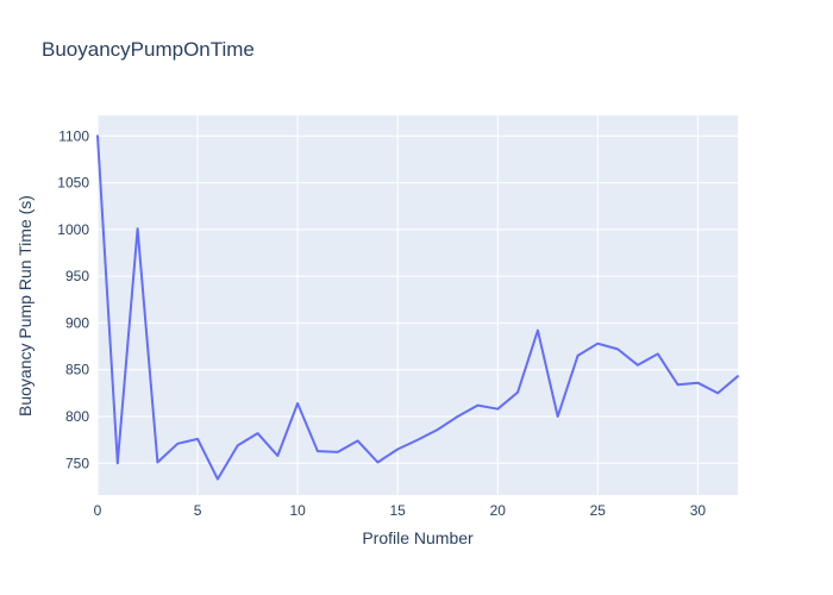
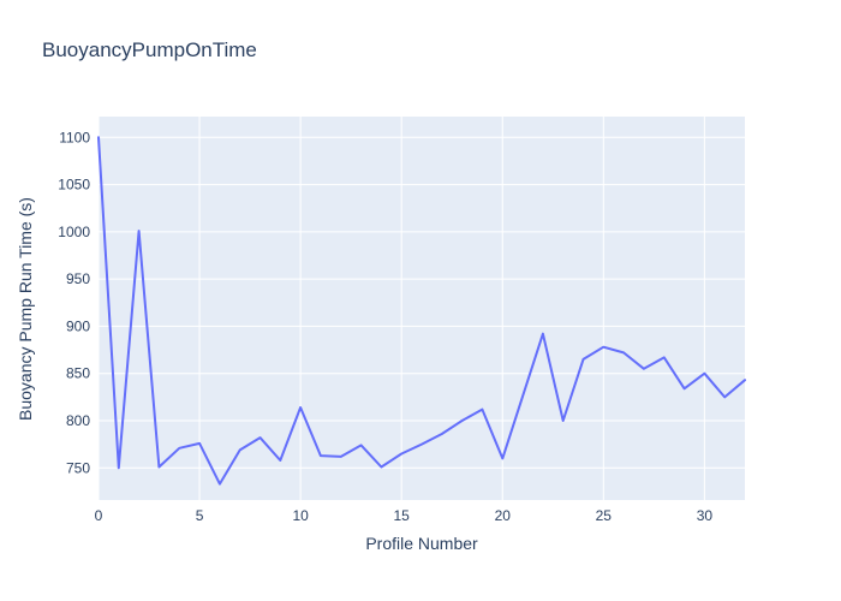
20: 810 -> 760
30: 840 -> 850
